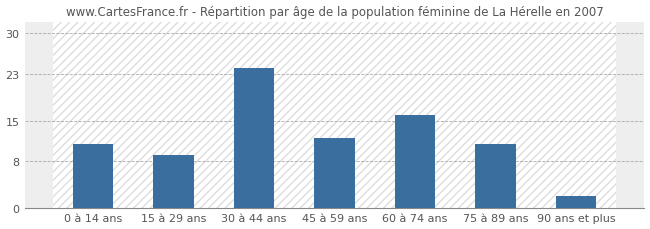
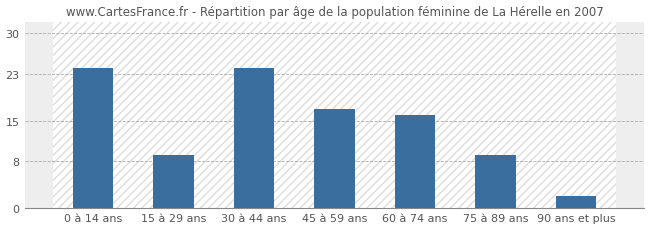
0 à 14 ans: 11 -> 24
45 à 59 ans: 12 -> 17
75 à 89 ans: 11 -> 9
